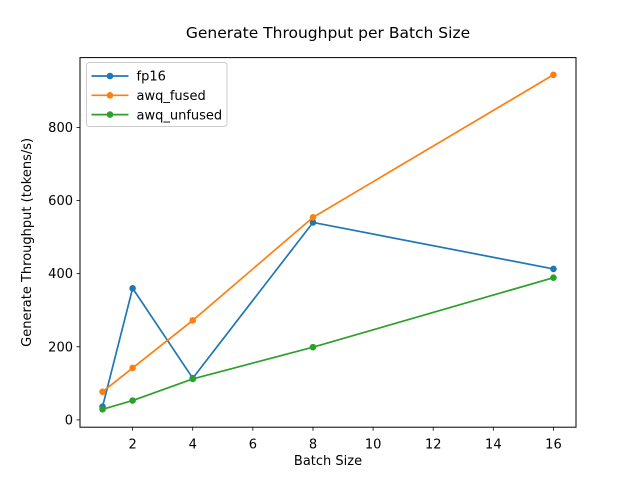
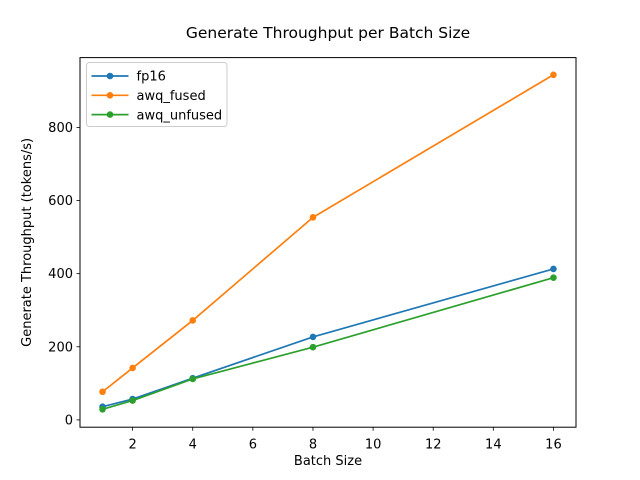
fp16/2: 360 -> 60
fp16/8: 540 -> 230
